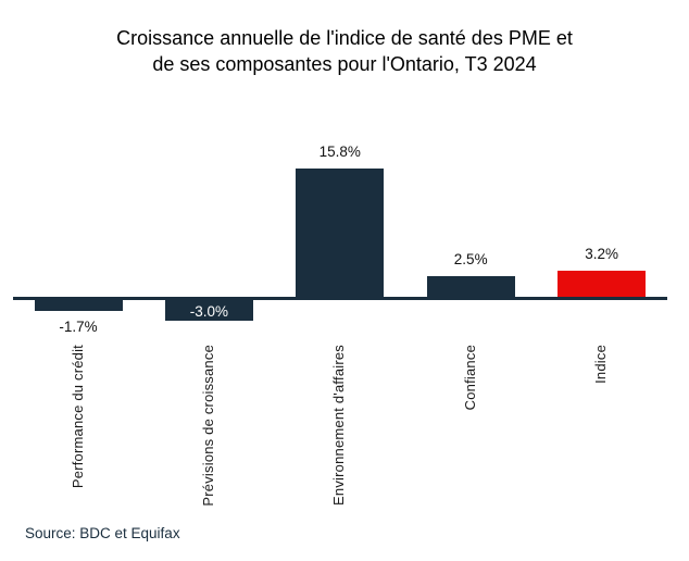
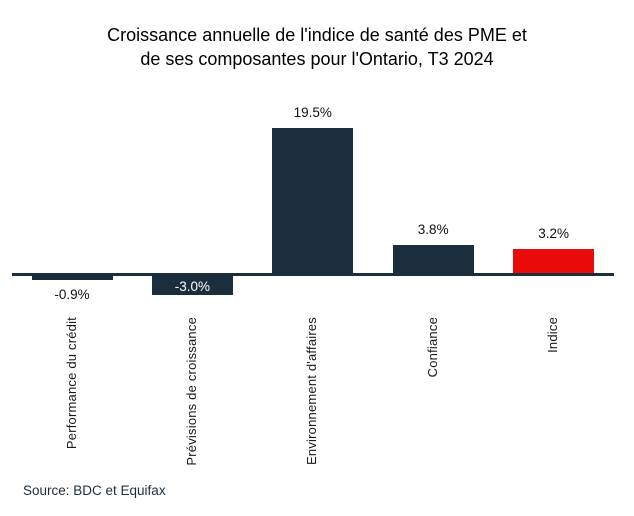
Performance du crédit: -1.7% -> -0.9%
Environnement d'affaires: 15.8% -> 19.5%
Confiance: 2.5% -> 3.8%
